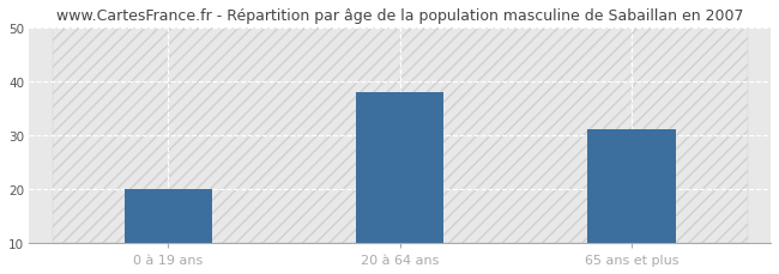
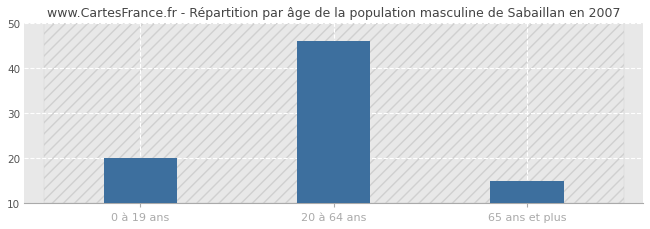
20 à 64 ans: 38 -> 46
65 ans et plus: 31 -> 15
